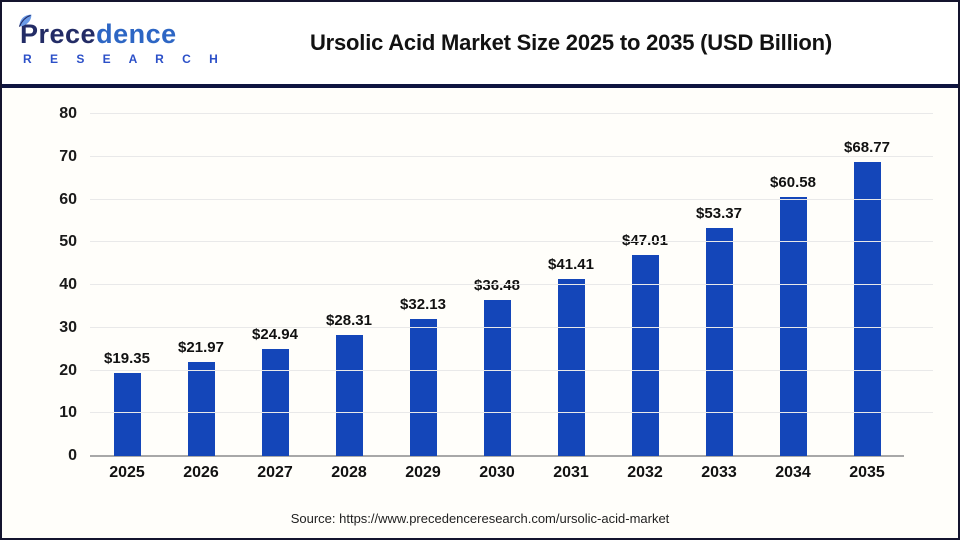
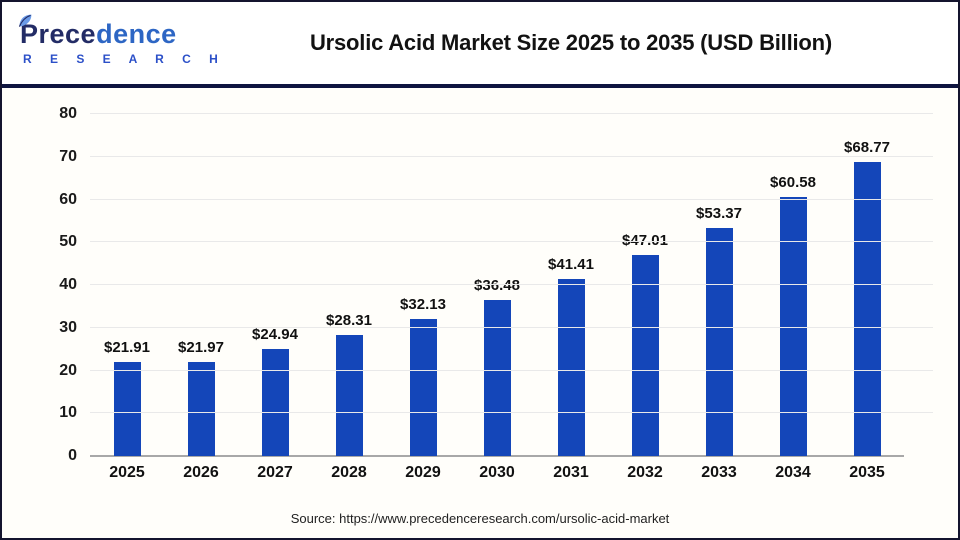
2025: $19.35 -> $21.91
